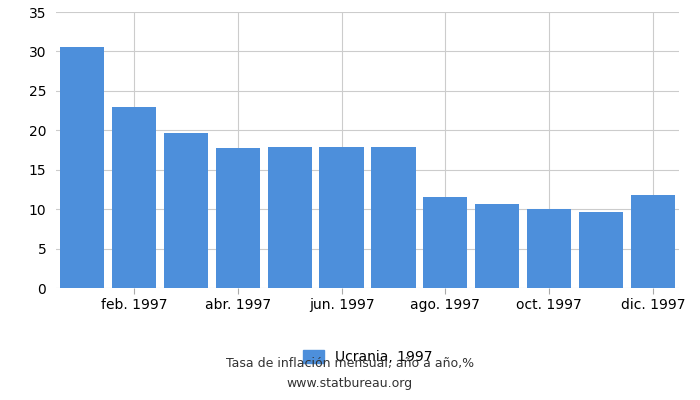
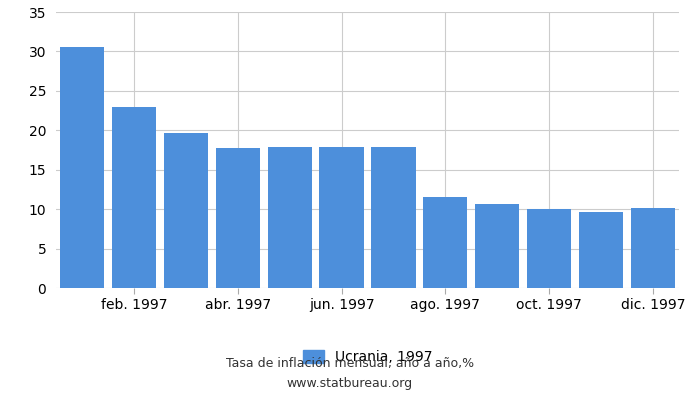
dic. 1997: 11.8 -> 10.2
